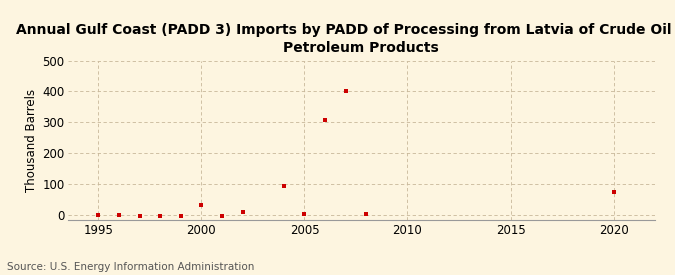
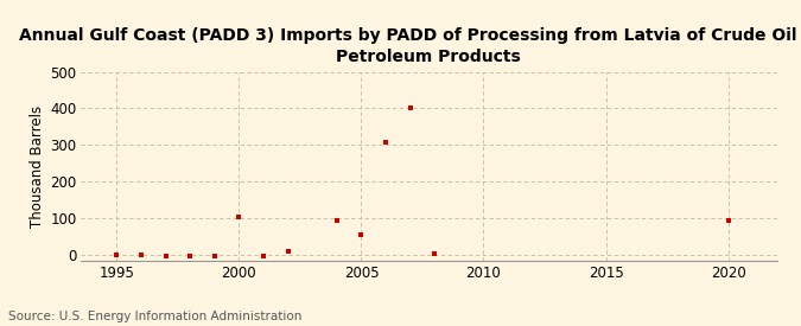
2000: 35 -> 105
2005: 5 -> 55
2020: 75 -> 95
